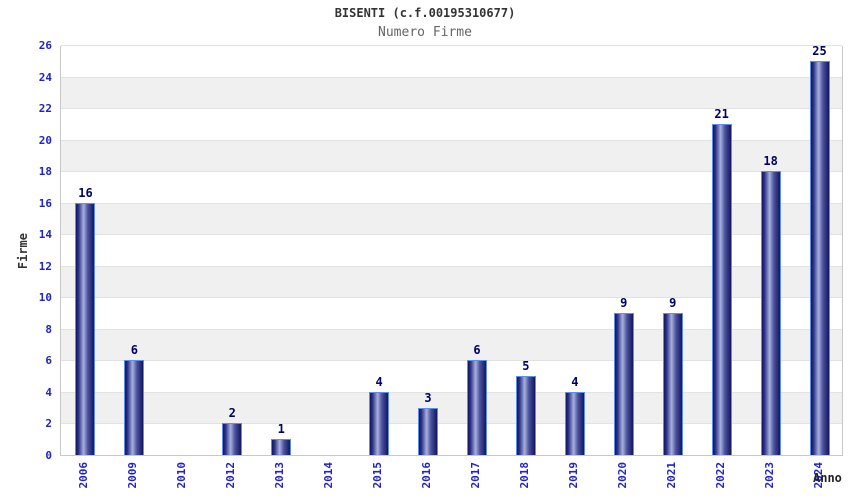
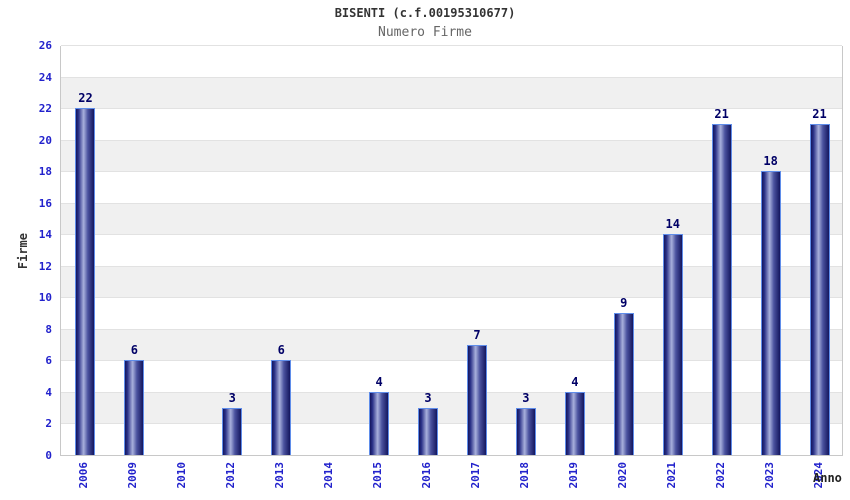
2006: 16 -> 22
2012: 2 -> 3
2013: 1 -> 6
2017: 6 -> 7
2018: 5 -> 3
2021: 9 -> 14
2024: 25 -> 21
